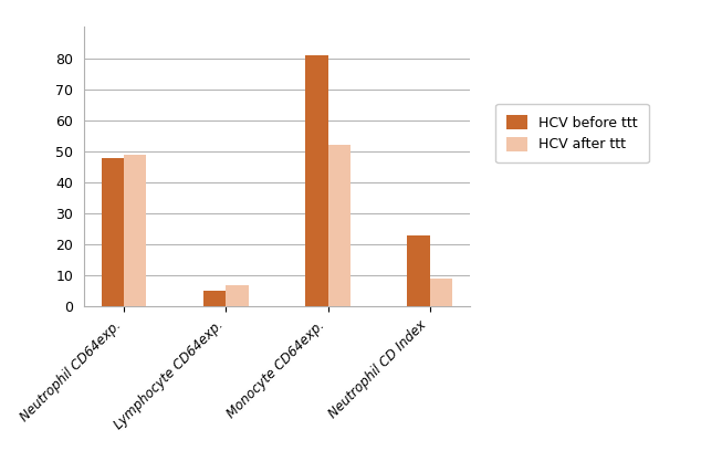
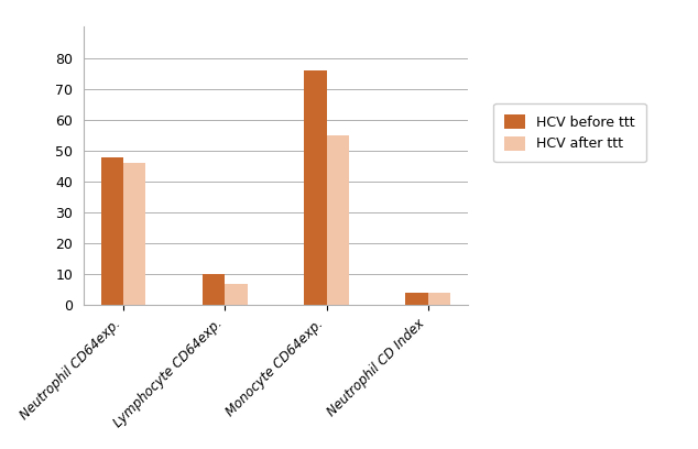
HCV after ttt/Neutrophil CD64exp.: 49 -> 46
HCV before ttt/Lymphocyte CD64exp.: 5 -> 10
HCV before ttt/Monocyte CD64exp.: 81 -> 76
HCV after ttt/Monocyte CD64exp.: 52 -> 55
HCV before ttt/Neutrophil CD Index: 23 -> 4
HCV after ttt/Neutrophil CD Index: 9 -> 4
